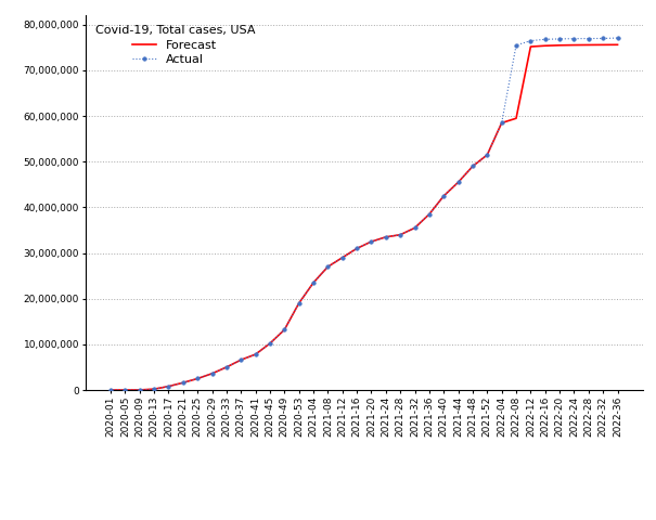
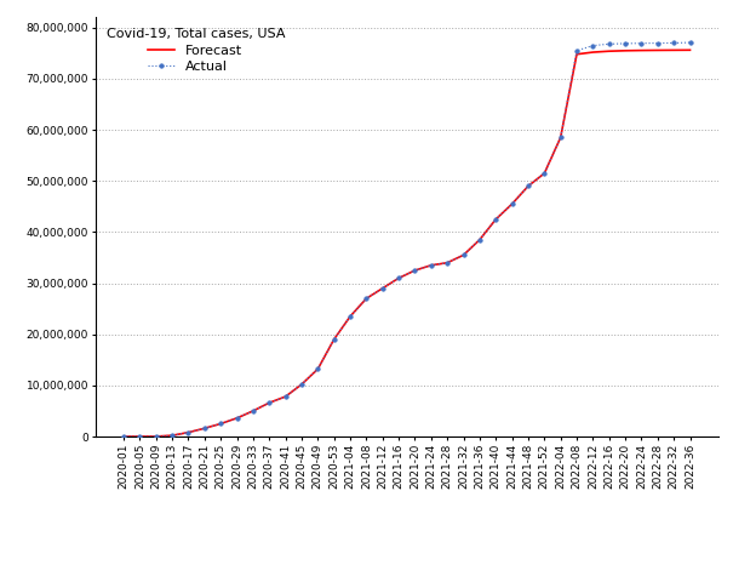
Forecast/2022-08: 59,500,000 -> 74,800,000
